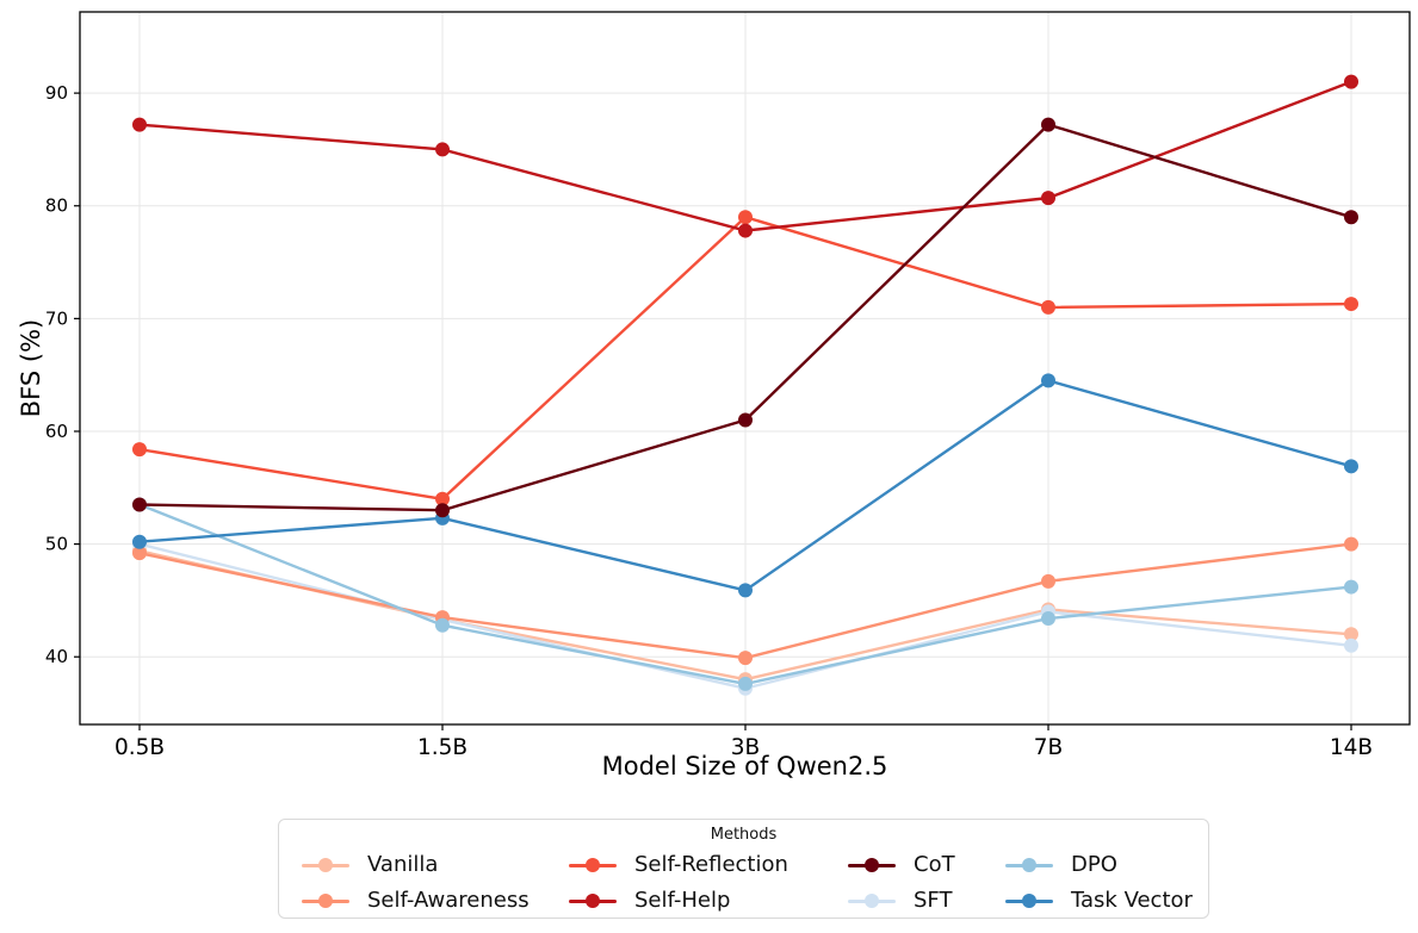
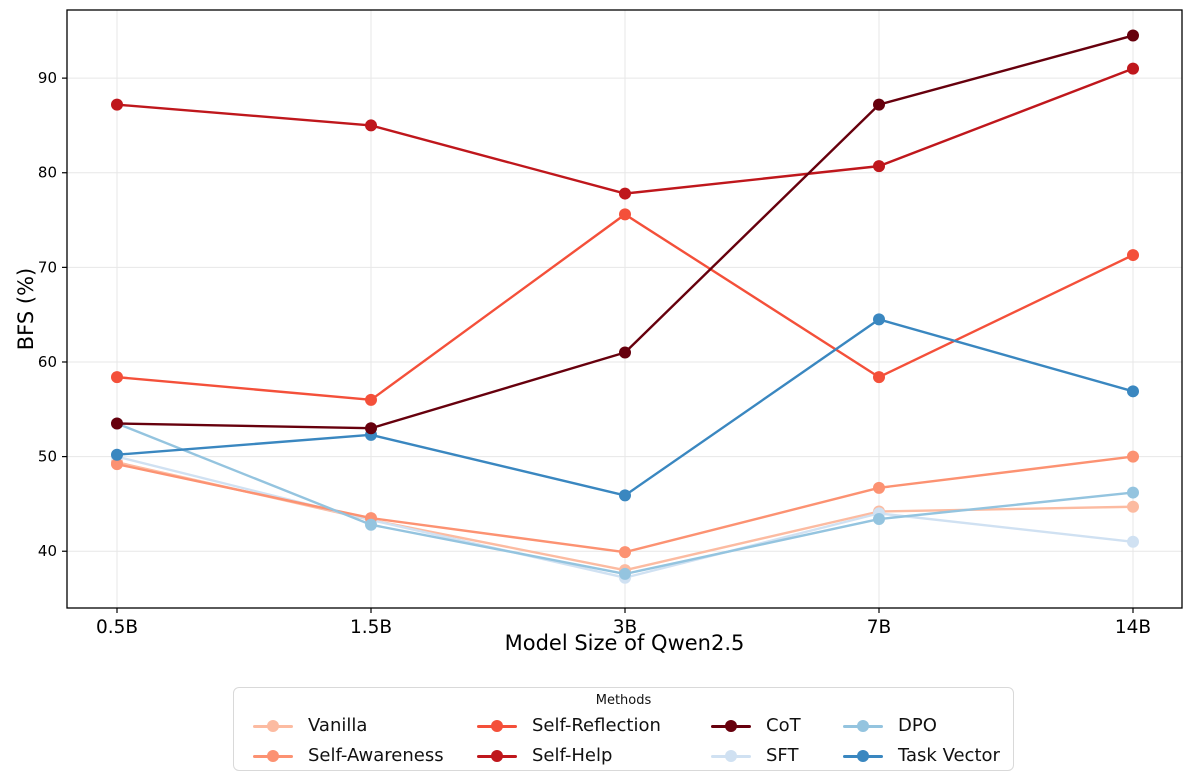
Self-Reflection/1.5B: 54 -> 56
Self-Reflection/3B: 79 -> 76
Self-Reflection/7B: 71 -> 58
Vanilla/14B: 42 -> 45
CoT/14B: 79 -> 94
